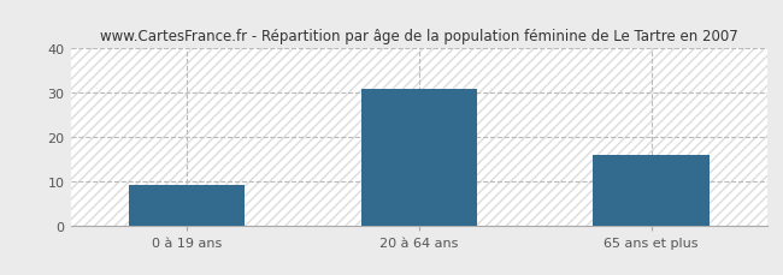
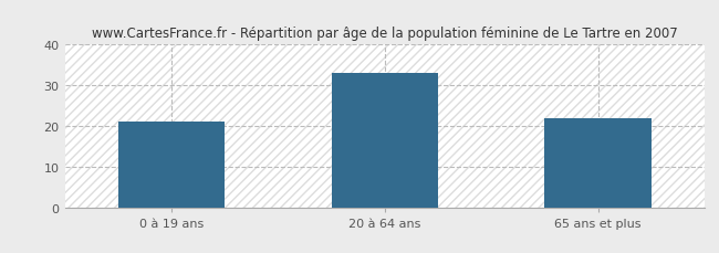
0 à 19 ans: 9 -> 21
20 à 64 ans: 31 -> 33
65 ans et plus: 16 -> 22
